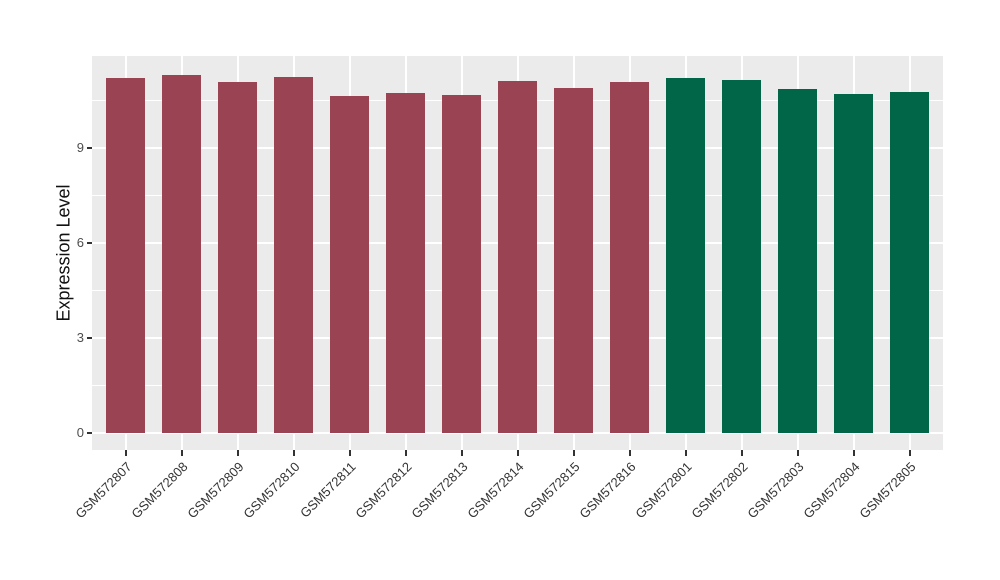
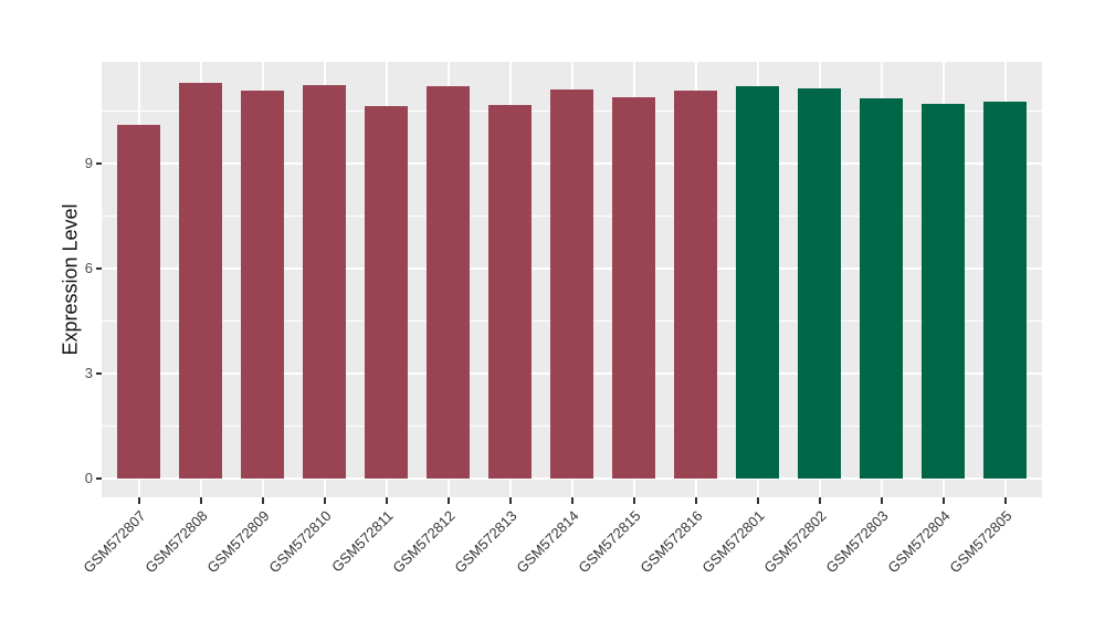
GSM572807: 11.2 -> 10.1
GSM572812: 10.7 -> 11.2
